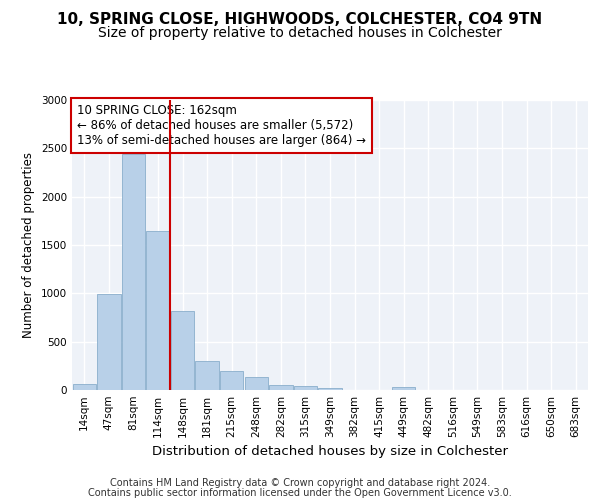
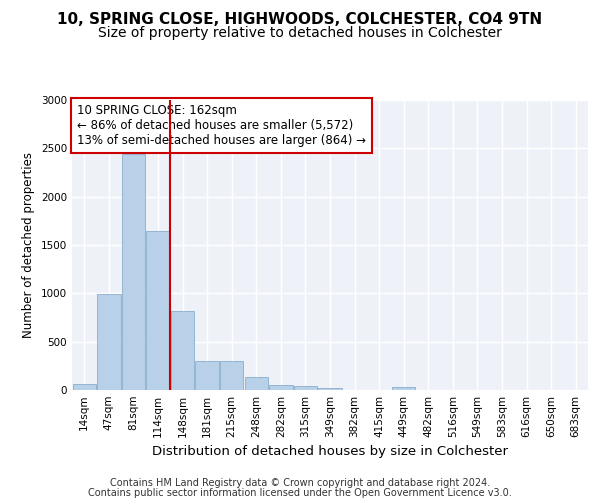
215sqm: 200 -> 300
